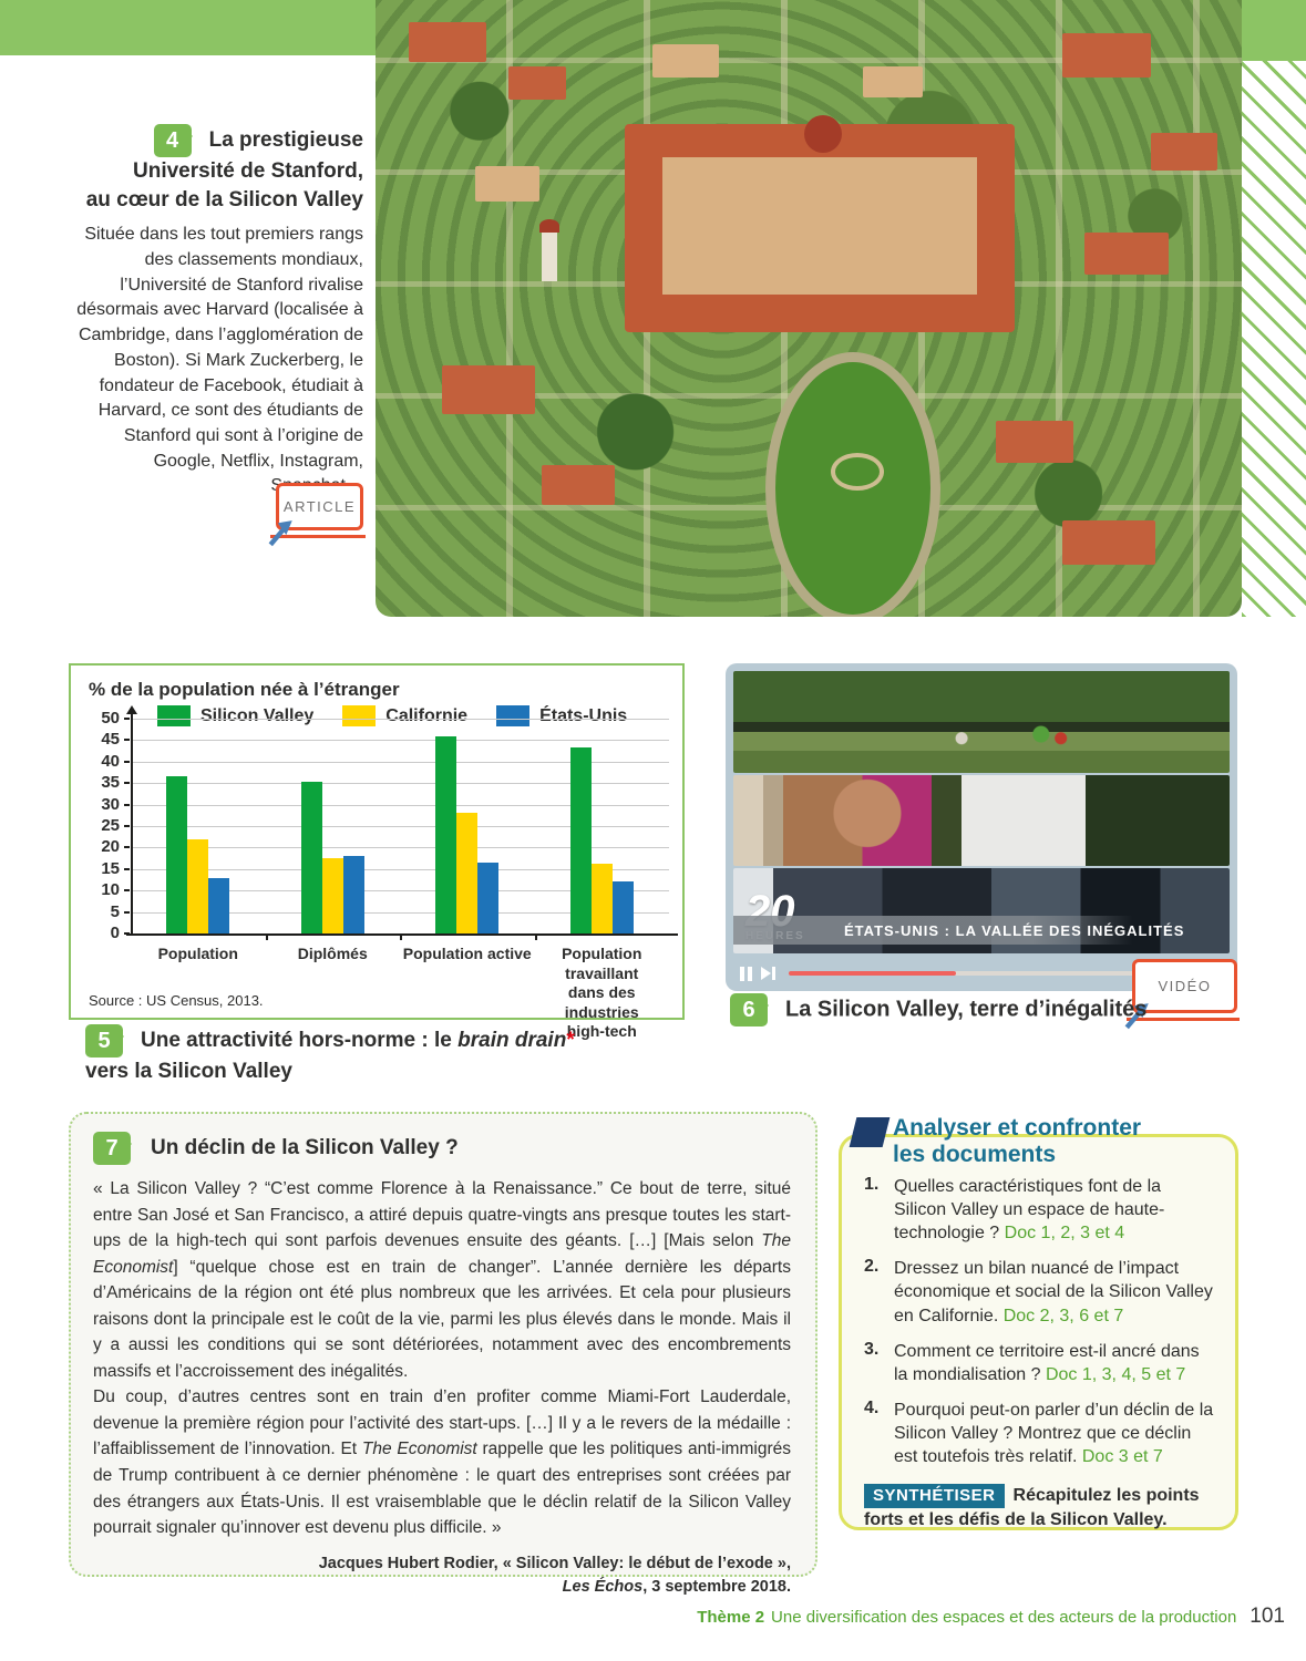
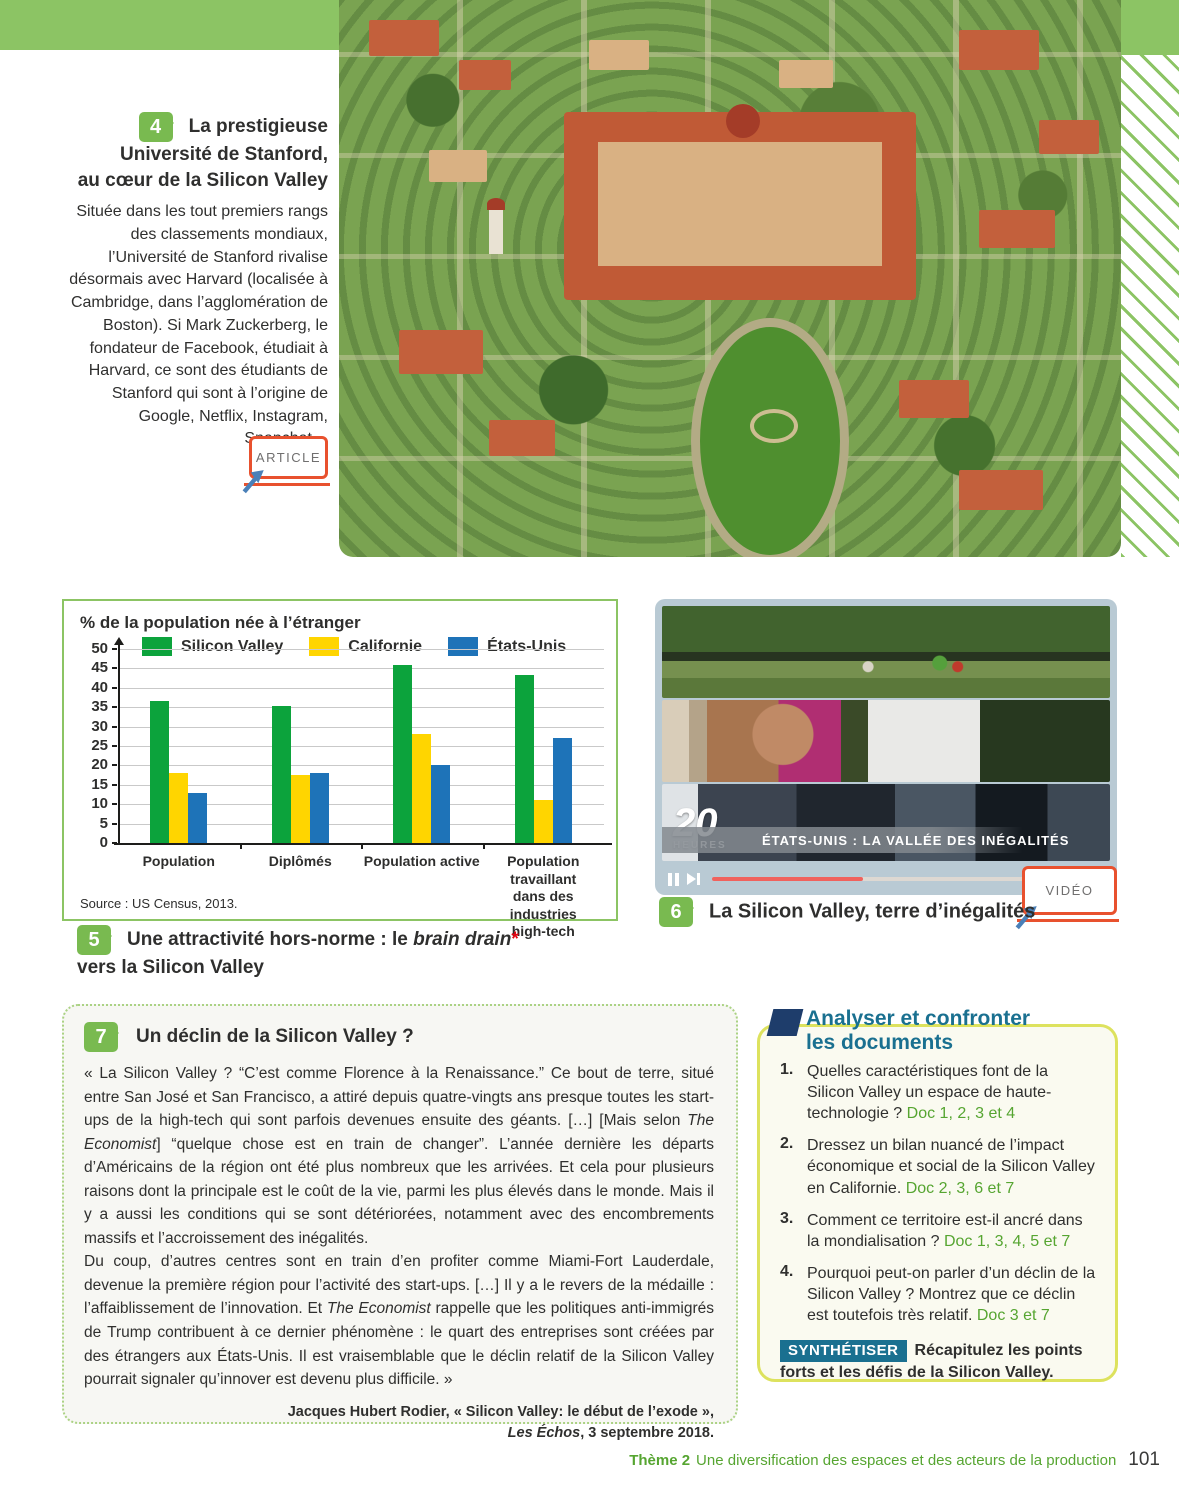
Californie/Population: 22 -> 18
États-Unis/Population active: 16 -> 20
Californie/Population travaillant dans des industries high-tech: 16 -> 11
États-Unis/Population travaillant dans des industries high-tech: 12 -> 27
